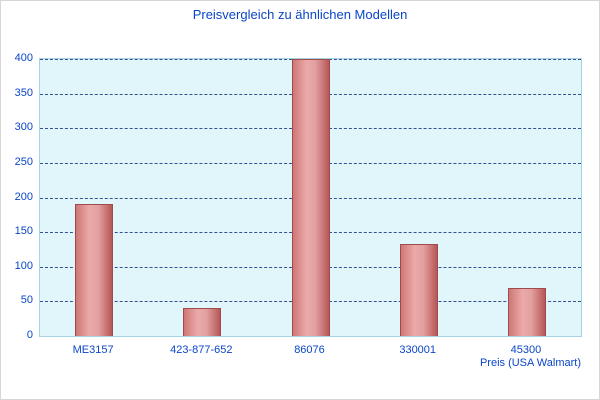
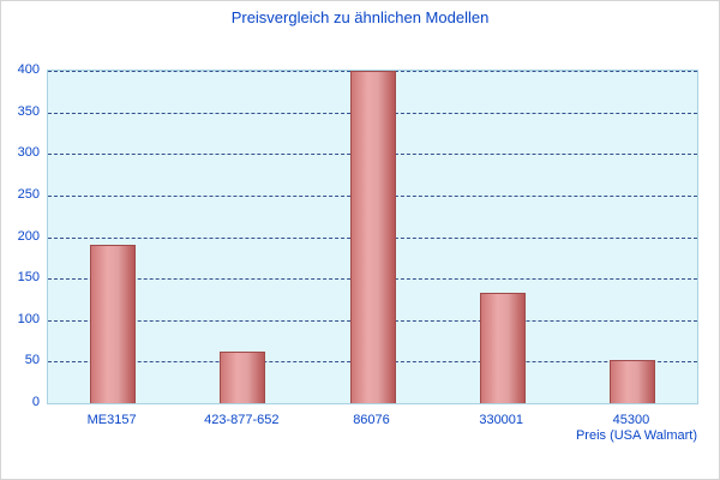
423-877-652: 40 -> 60
45300: 70 -> 50
